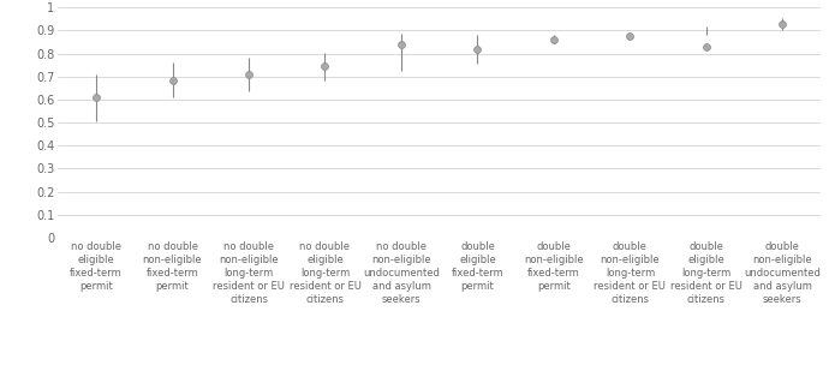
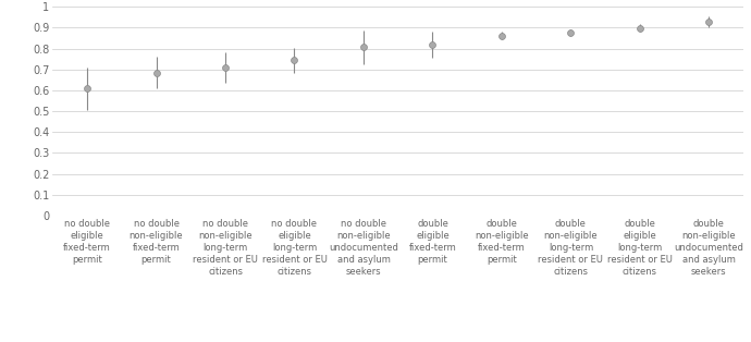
no double non-eligible undocumented and asylum seekers: 0.84 -> 0.81
double eligible long-term resident or EU citizens: 0.83 -> 0.90
